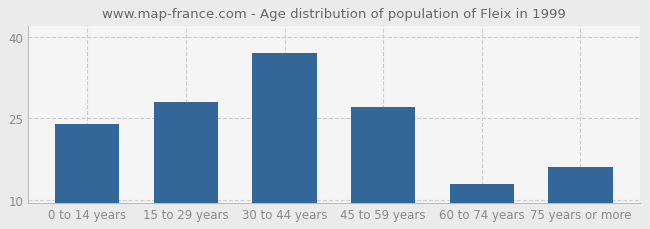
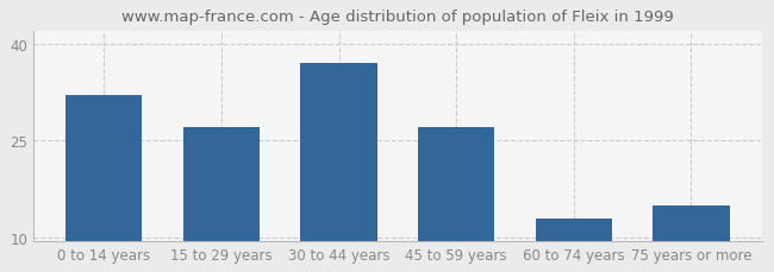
0 to 14 years: 24 -> 32
15 to 29 years: 28 -> 27
75 years or more: 16 -> 15
